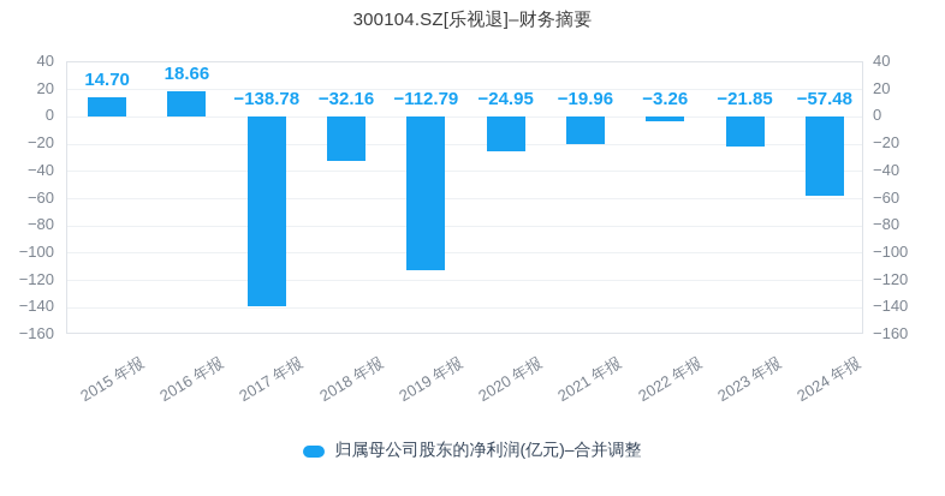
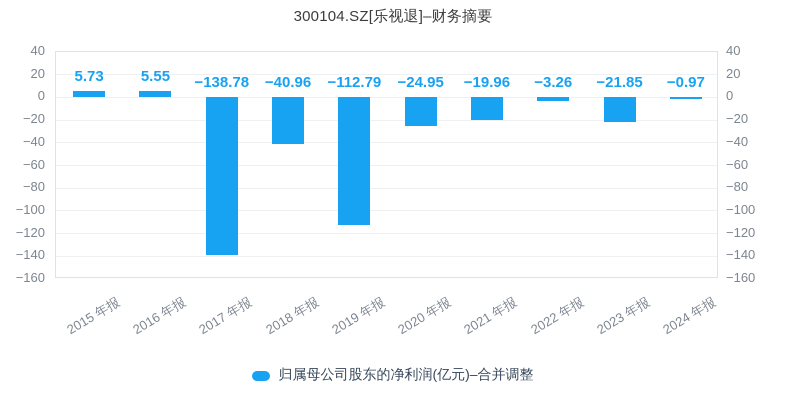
2015 年报: 14.70 -> 5.73
2016 年报: 18.66 -> 5.55
2018 年报: −32.16 -> −40.96
2024 年报: −57.48 -> −0.97
